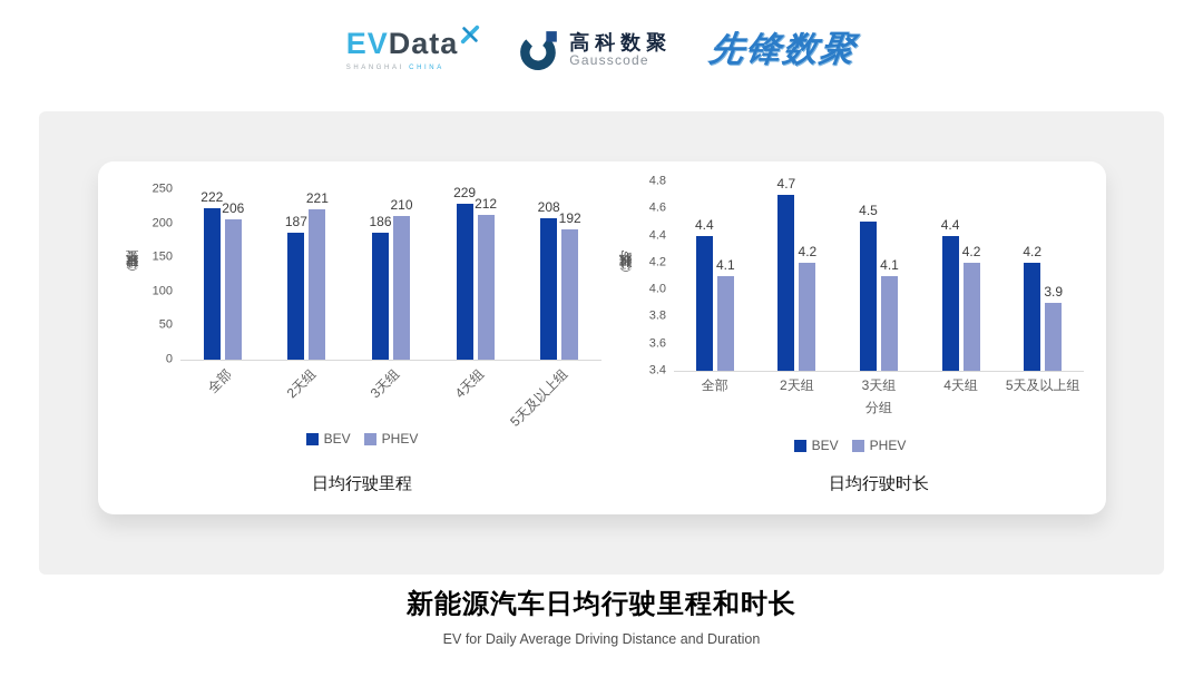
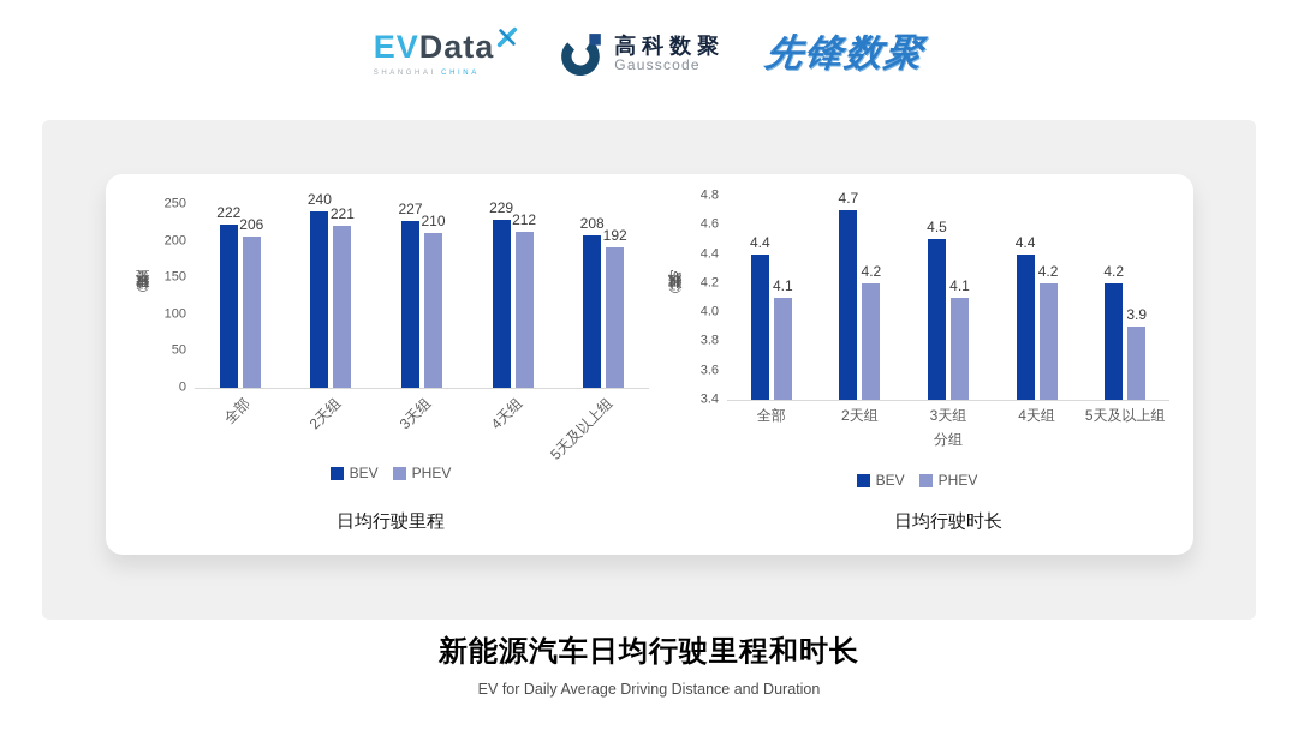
日均行驶里程/BEV/2天组: 187 -> 240
日均行驶里程/BEV/3天组: 186 -> 227
